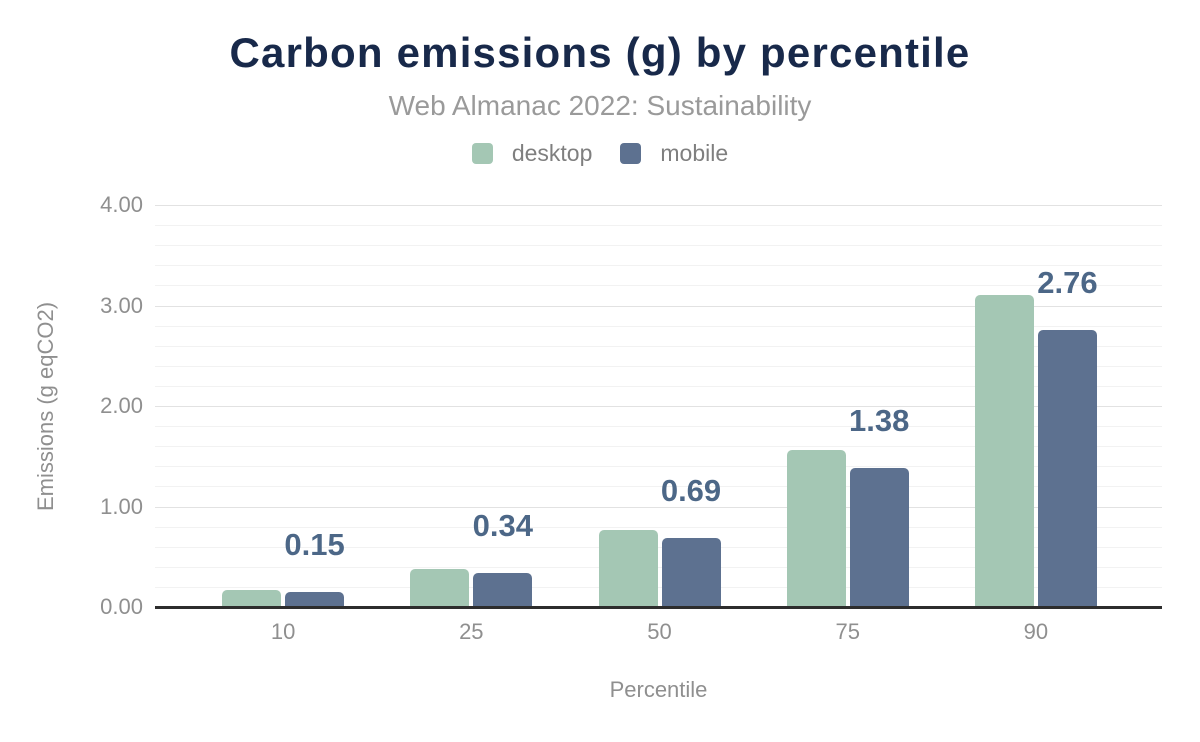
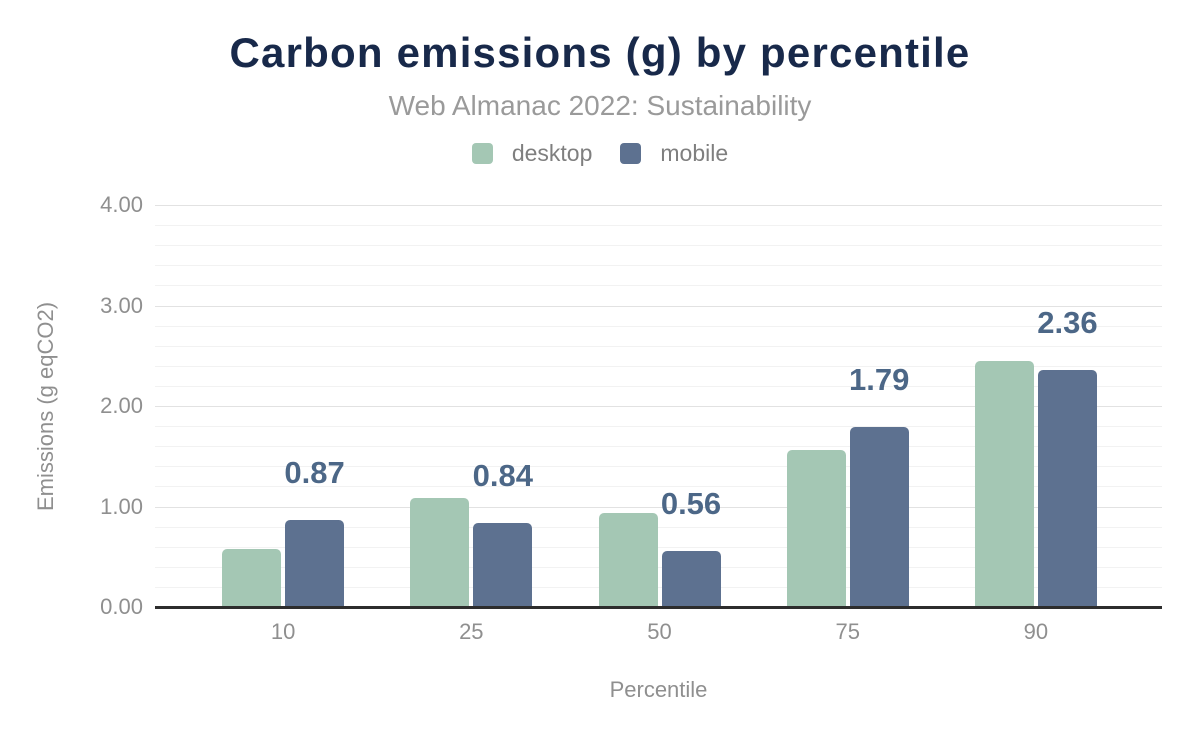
desktop/10: 0.17 -> 0.58
mobile/10: 0.15 -> 0.87
desktop/25: 0.38 -> 1.08
mobile/25: 0.34 -> 0.84
desktop/50: 0.77 -> 0.94
mobile/50: 0.69 -> 0.56
mobile/75: 1.38 -> 1.79
desktop/90: 3.10 -> 2.45
mobile/90: 2.76 -> 2.36
